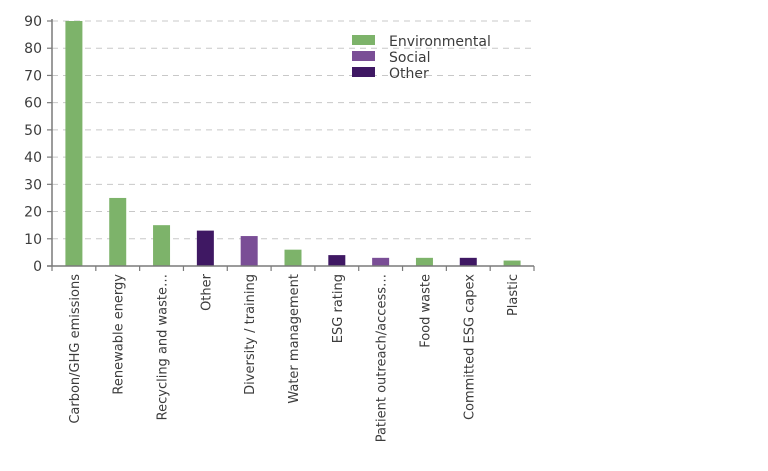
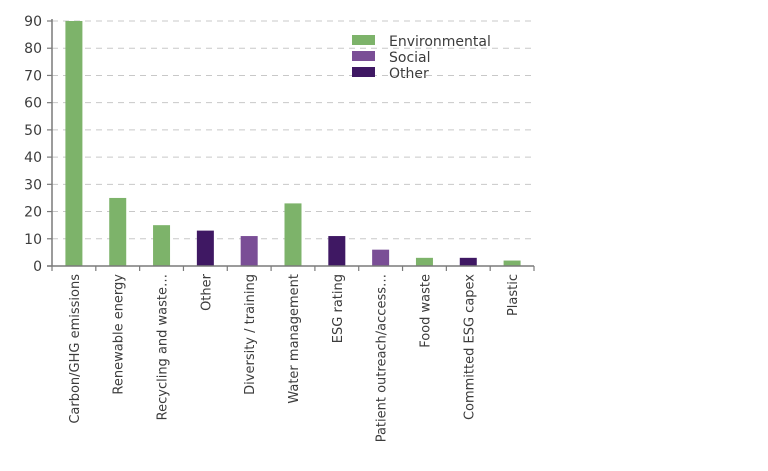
Water management: 6 -> 23
ESG rating: 4 -> 11
Patient outreach/access…: 3 -> 6
